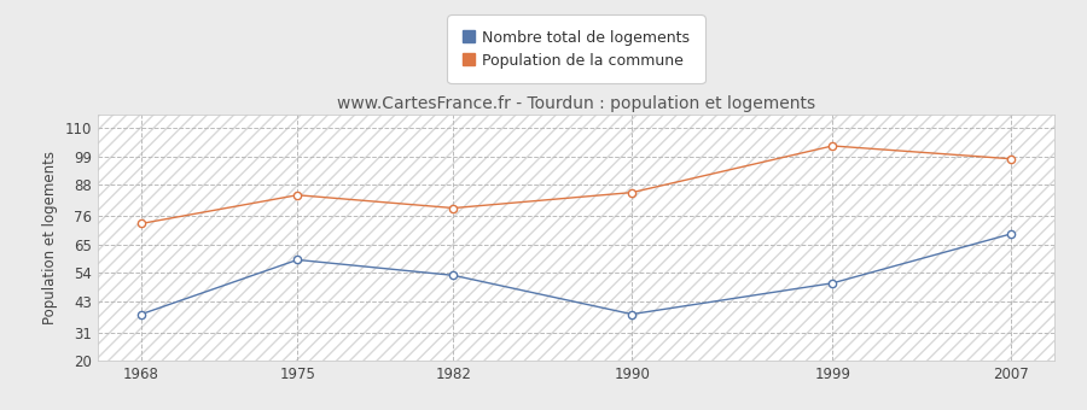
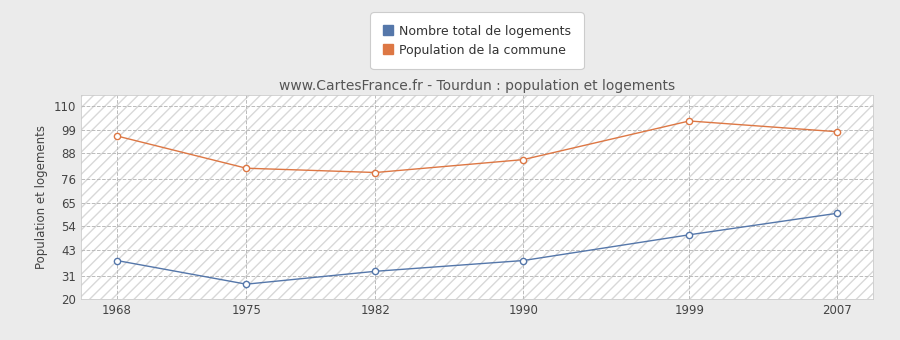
Population de la commune/1968: 73 -> 96
Nombre total de logements/1975: 59 -> 27
Population de la commune/1975: 84 -> 81
Nombre total de logements/1982: 53 -> 33
Nombre total de logements/2007: 69 -> 60
